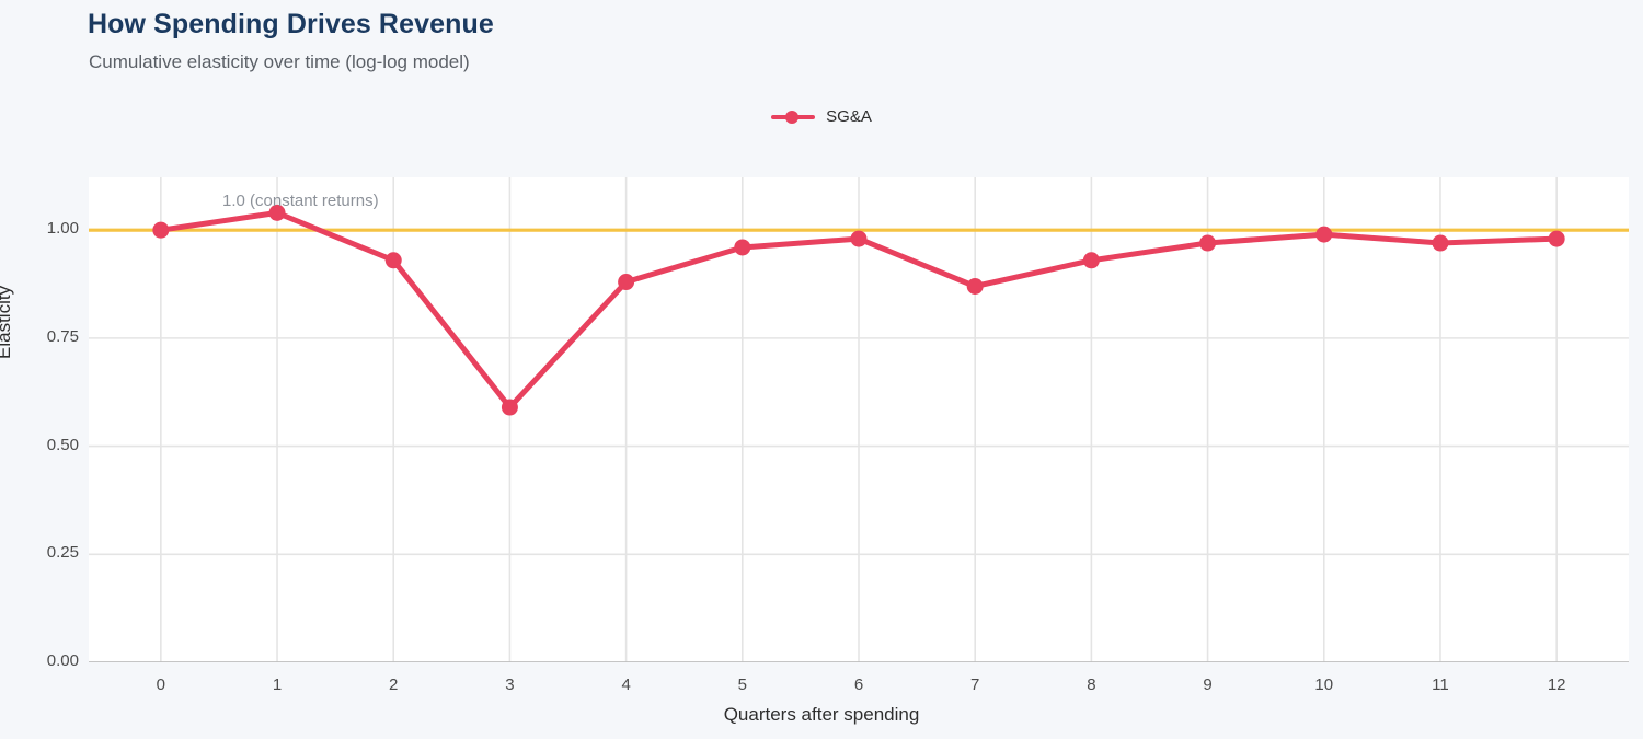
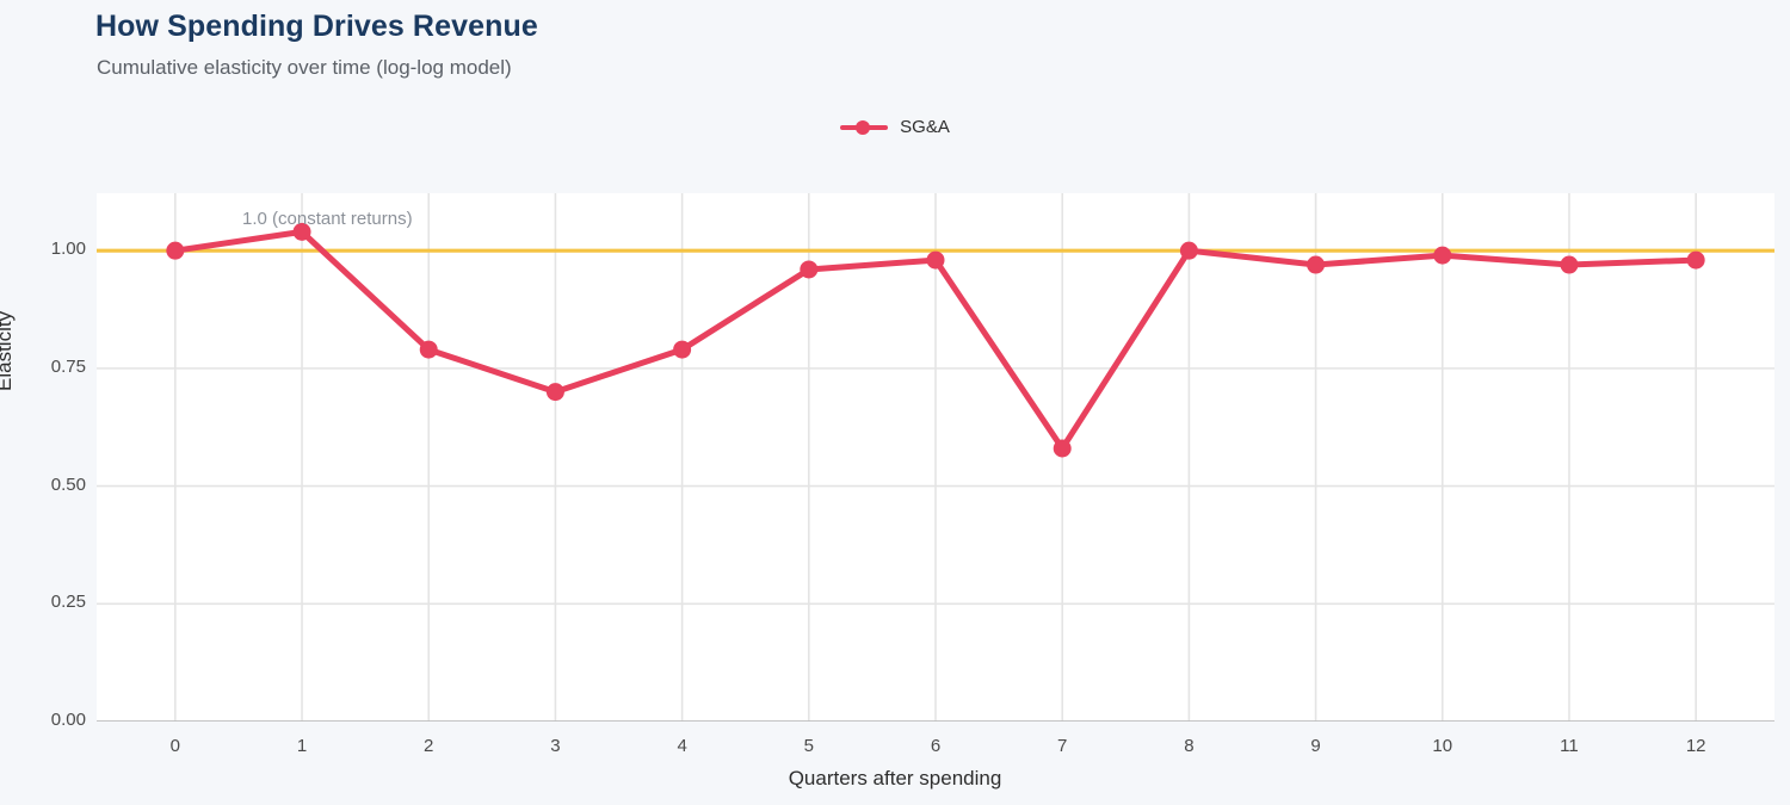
2: 0.93 -> 0.79
3: 0.59 -> 0.70
4: 0.88 -> 0.79
7: 0.87 -> 0.58
8: 0.93 -> 1.00
